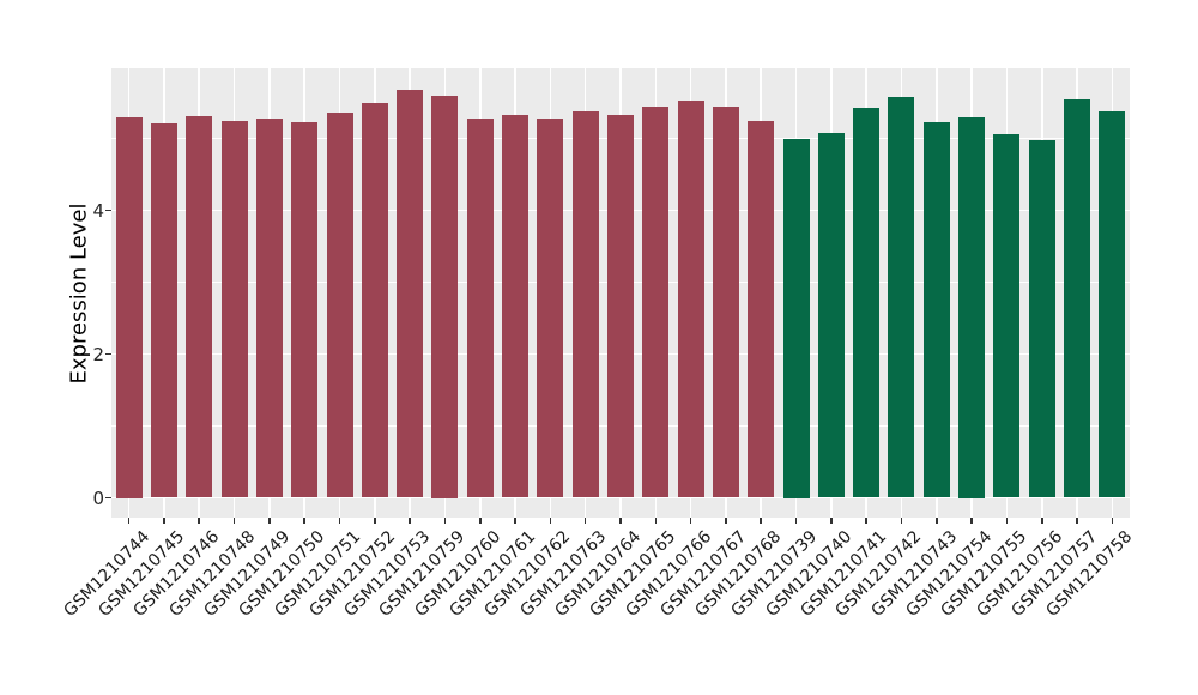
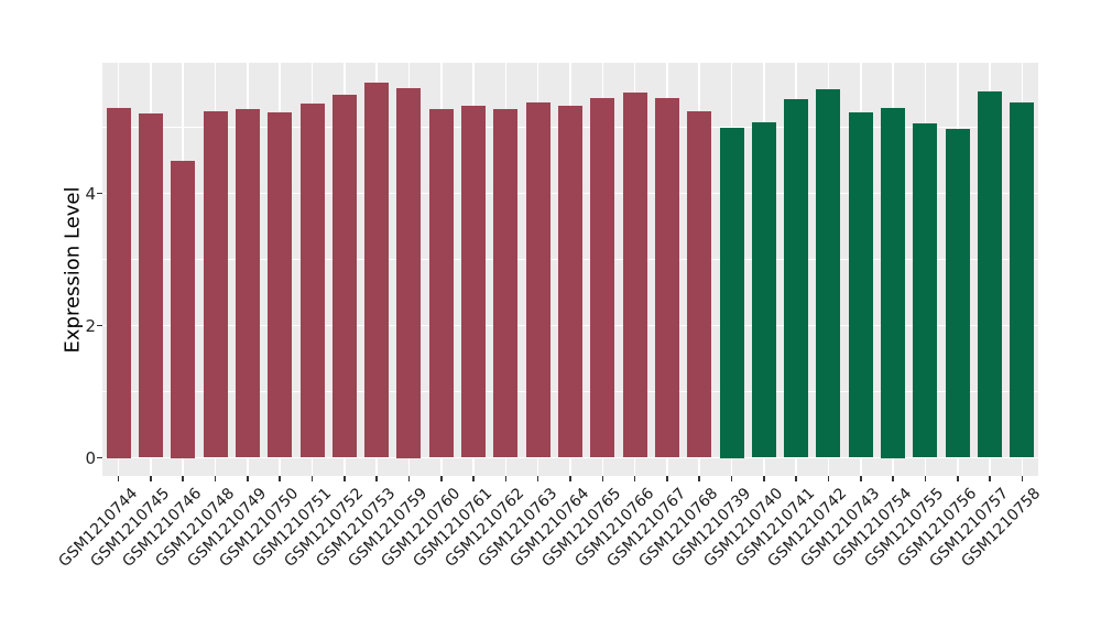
GSM1210746: 5.3 -> 4.5
